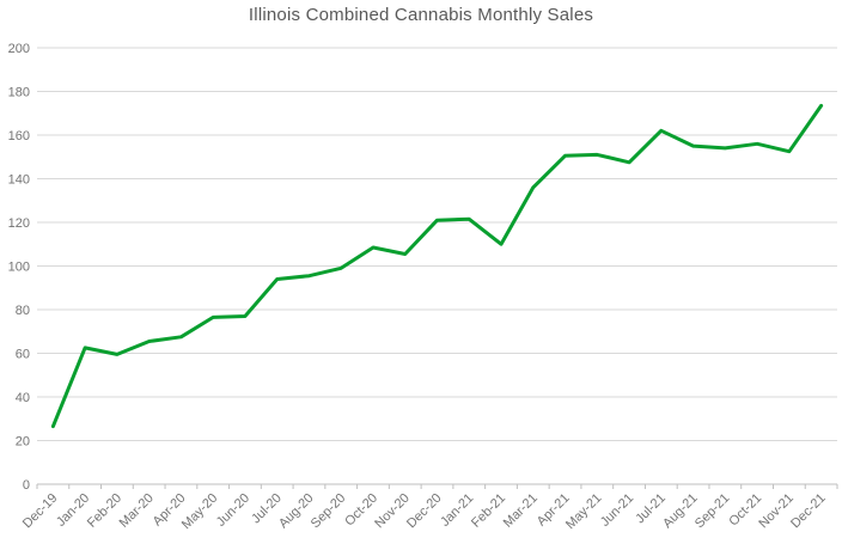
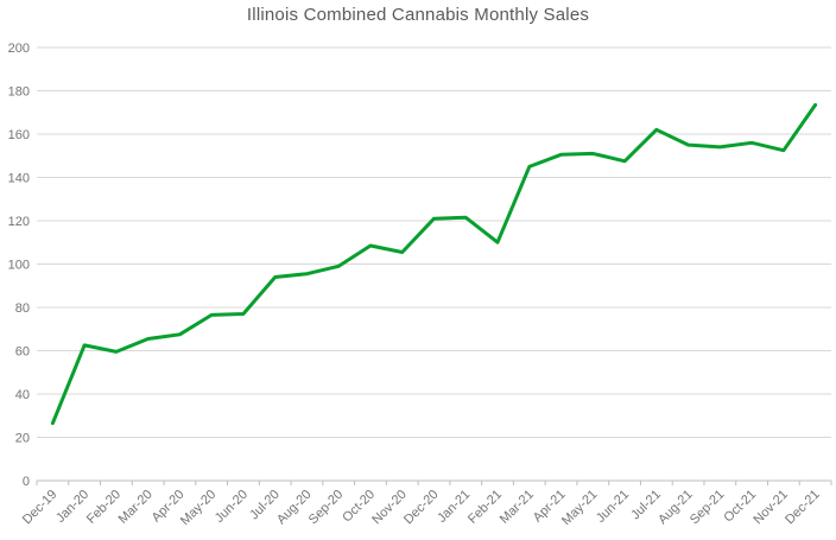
Mar-21: 136 -> 145
